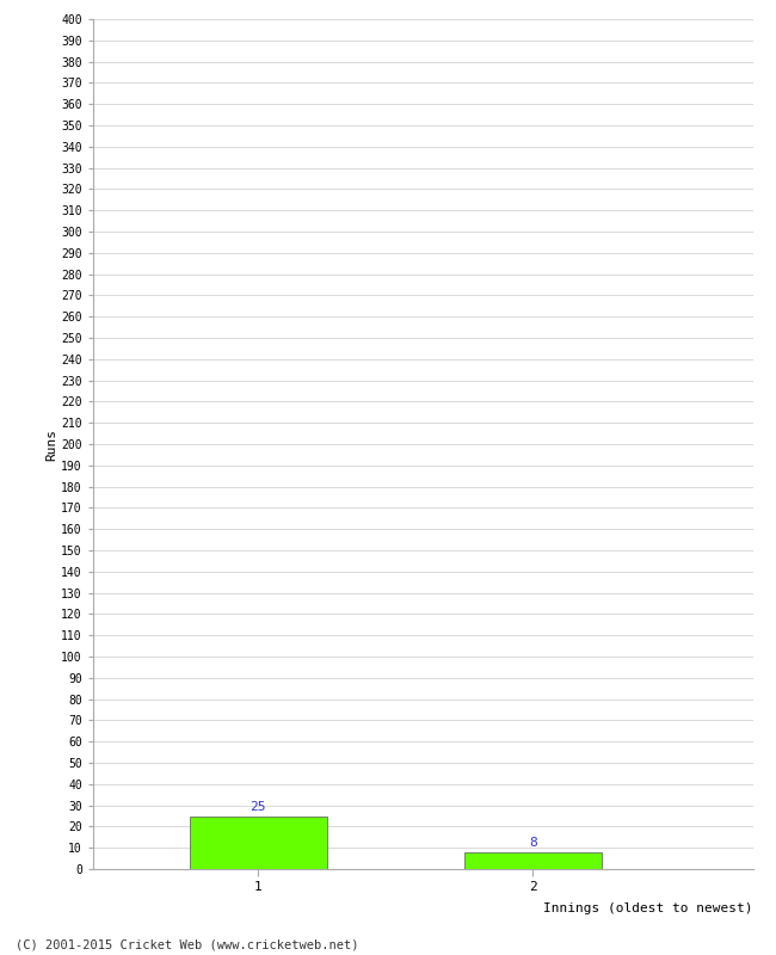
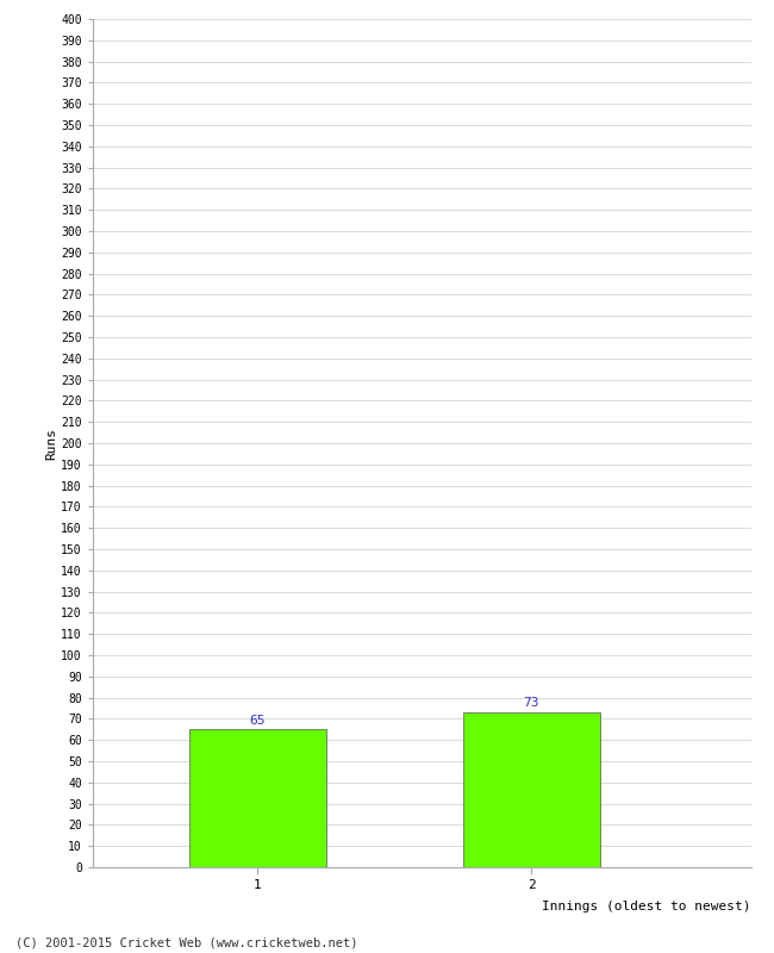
1: 25 -> 65
2: 8 -> 73
